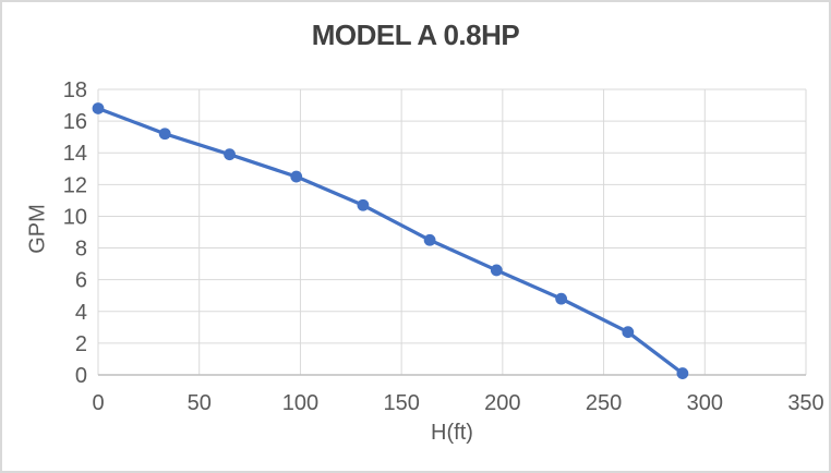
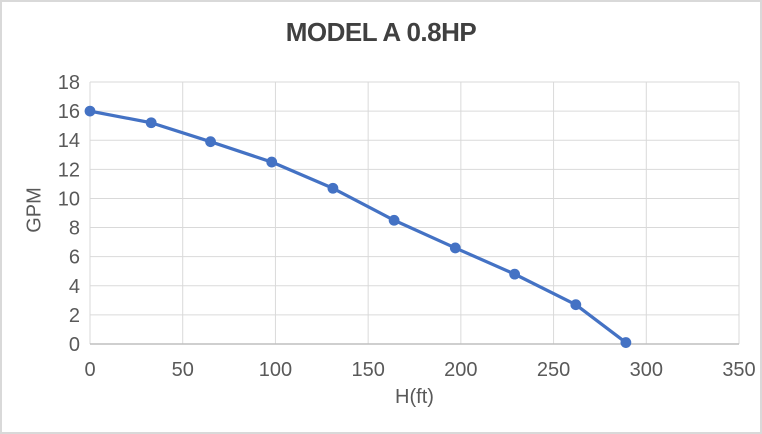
0: 16.8 -> 16.0
